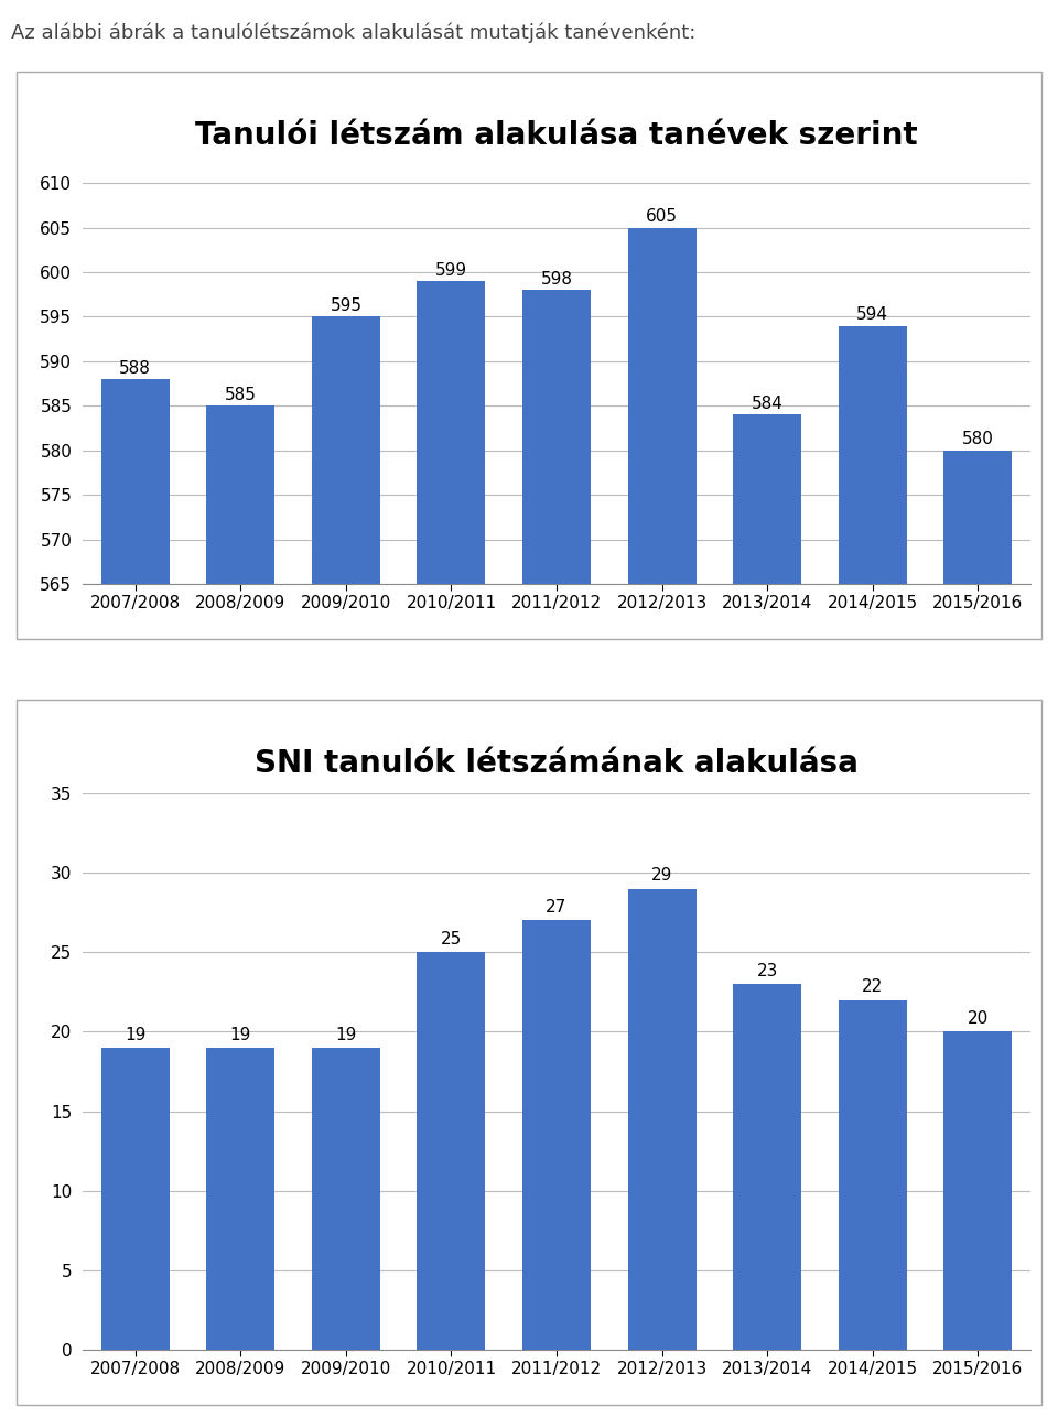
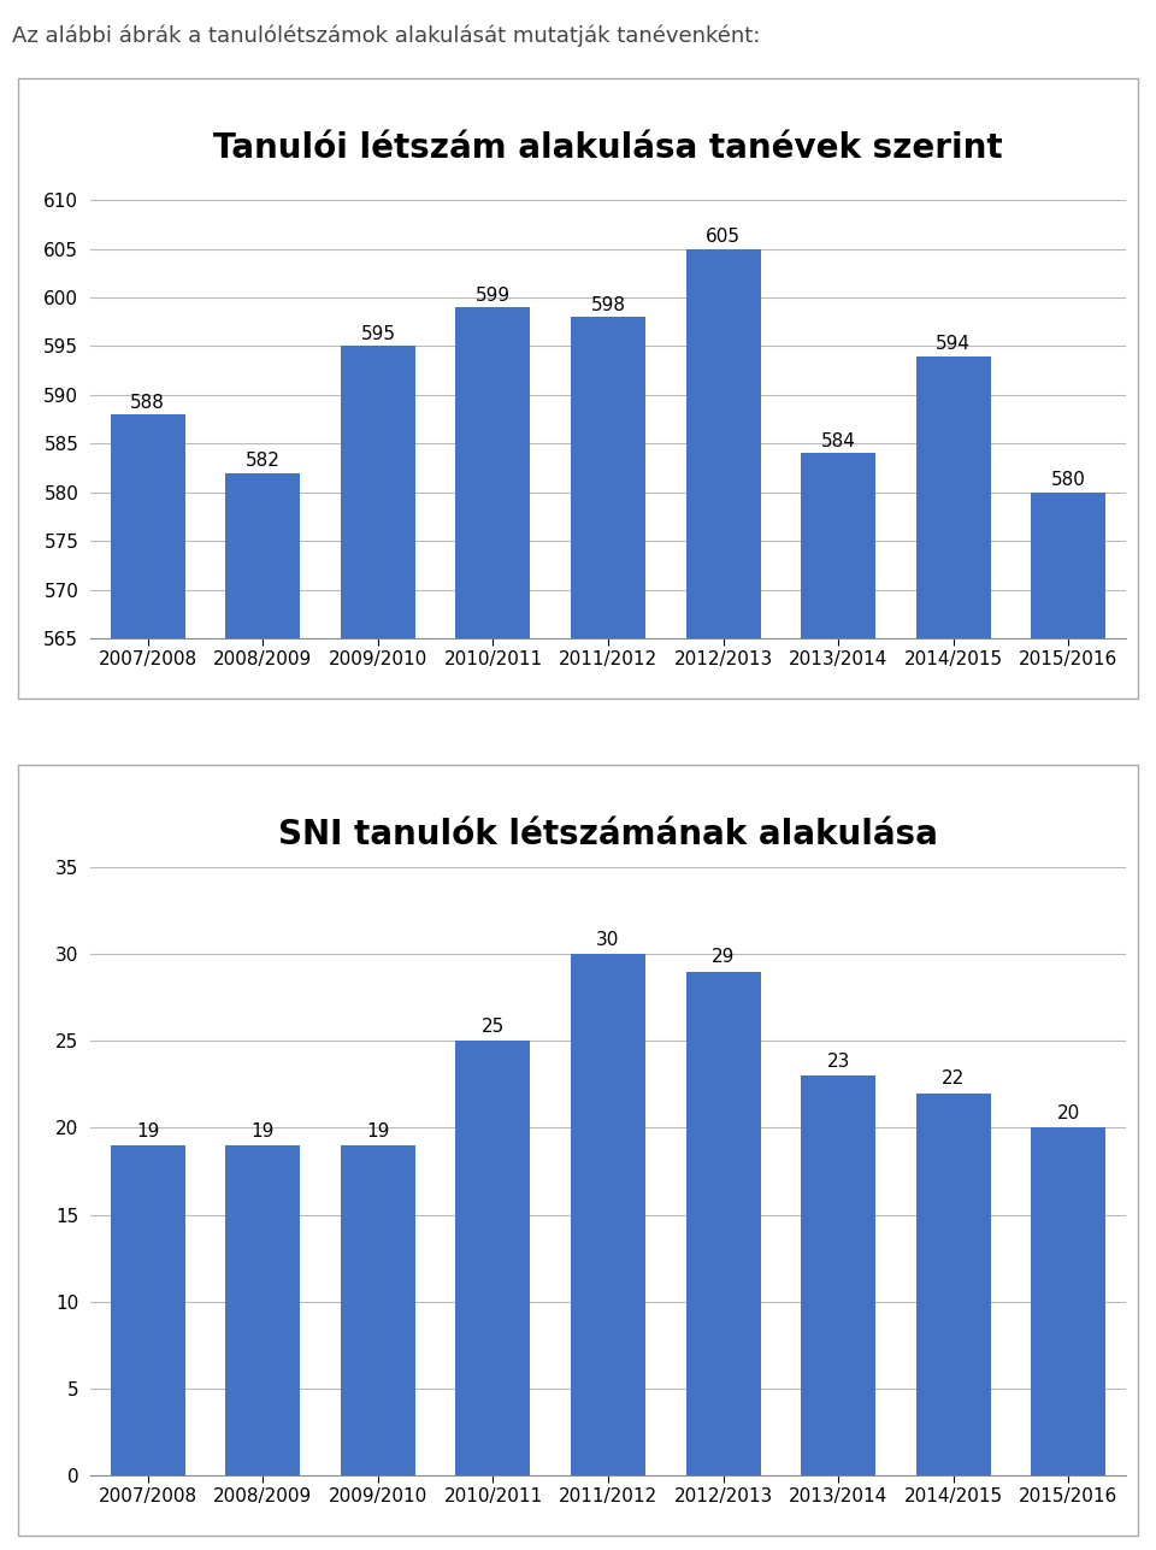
Tanulói létszám alakulása tanévek szerint/2008/2009: 585 -> 582
SNI tanulók létszámának alakulása/2011/2012: 27 -> 30
